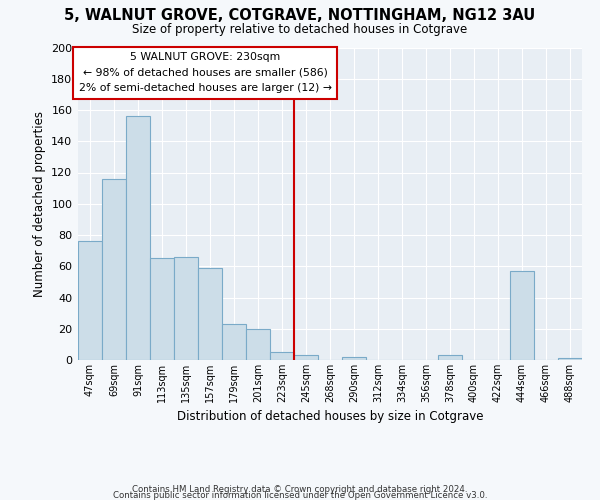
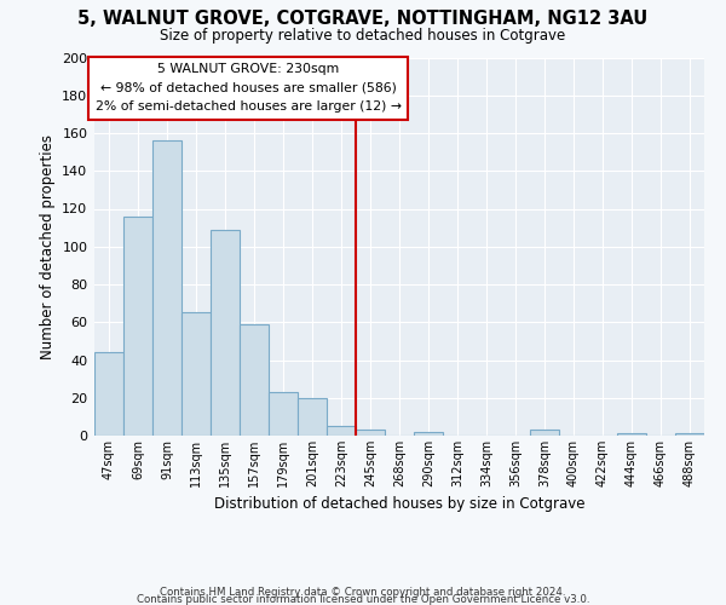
47sqm: 76 -> 44
135sqm: 66 -> 109
444sqm: 57 -> 1
